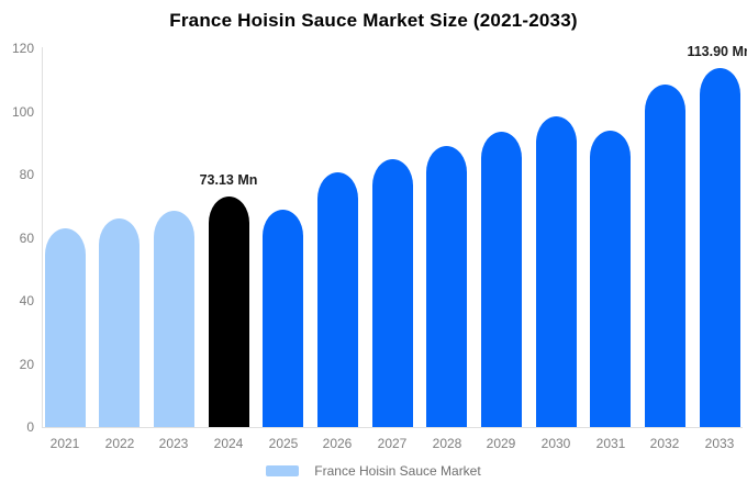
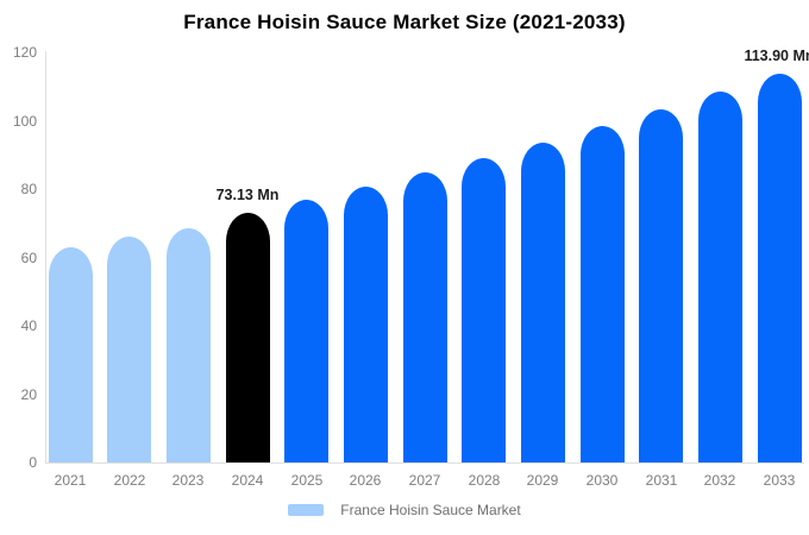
2025: 69 -> 77
2031: 94 -> 103
